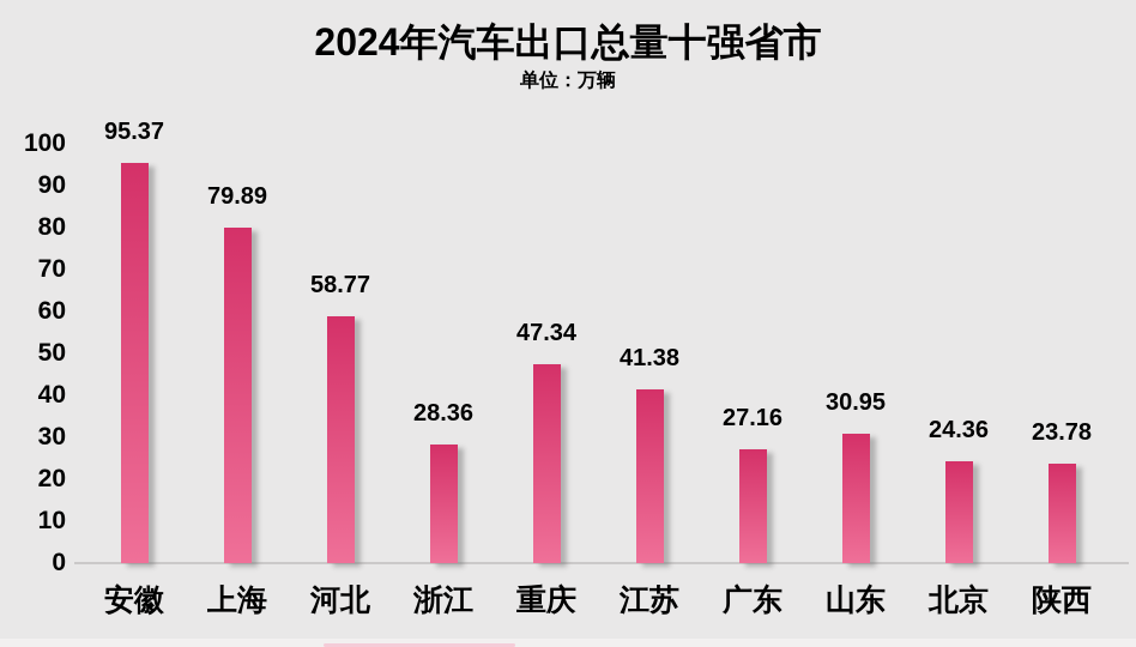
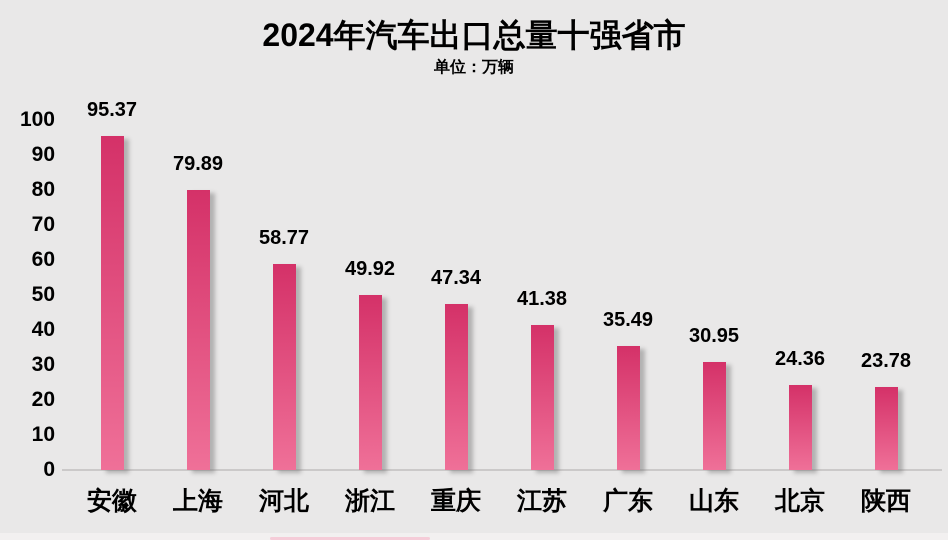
浙江: 28.36 -> 49.92
广东: 27.16 -> 35.49
